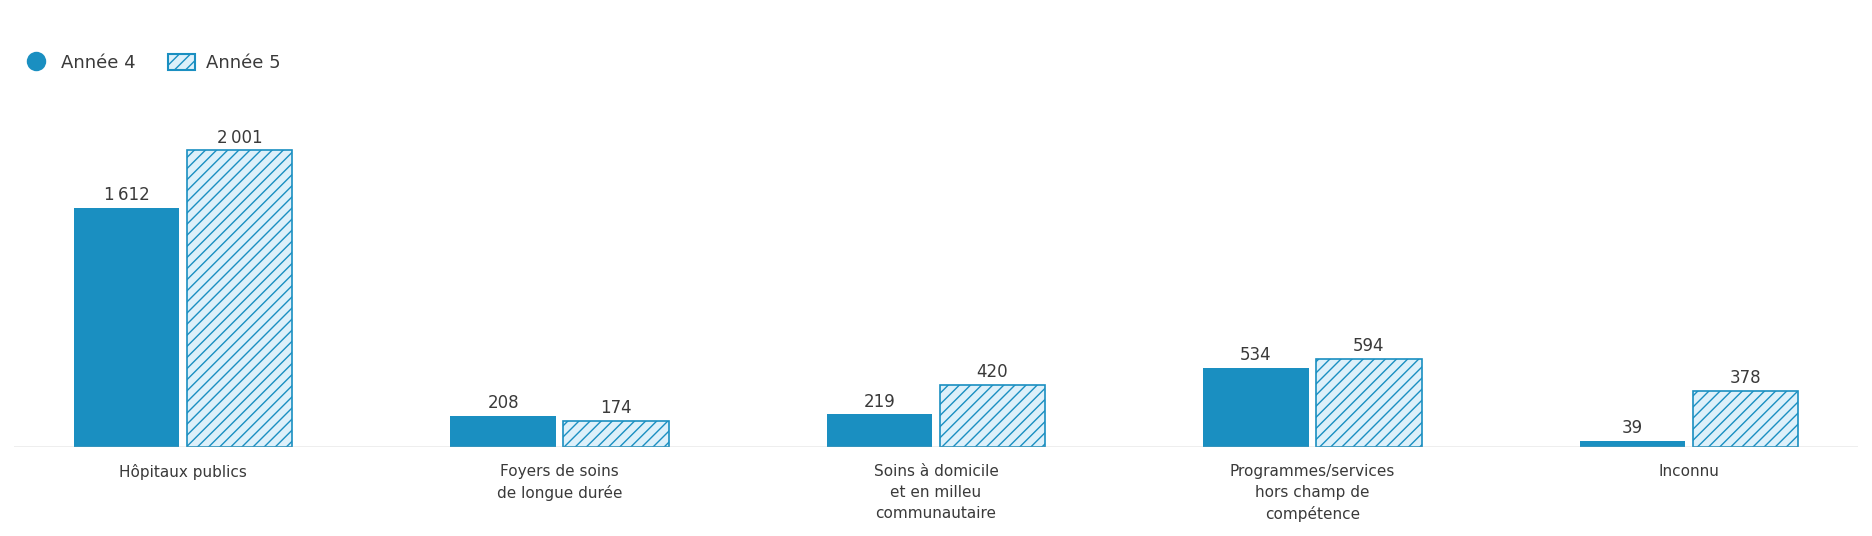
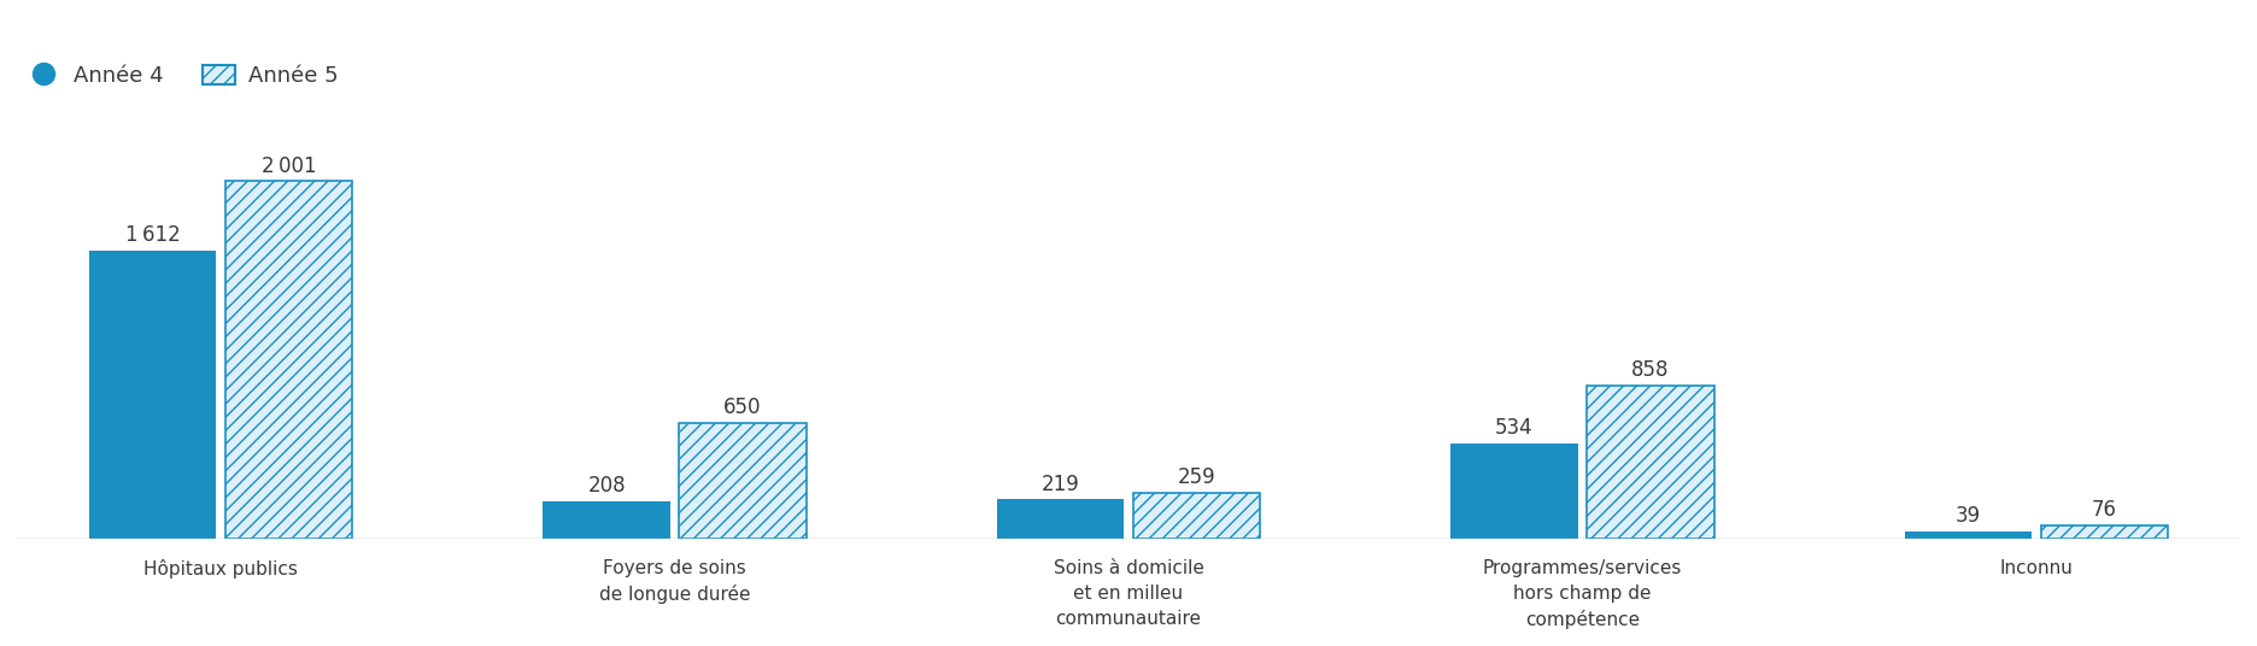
Année 5/Foyers de soins de longue durée: 174 -> 650
Année 5/Soins à domicile et en milleu communautaire: 420 -> 259
Année 5/Programmes/services hors champ de compétence: 594 -> 858
Année 5/Inconnu: 378 -> 76
